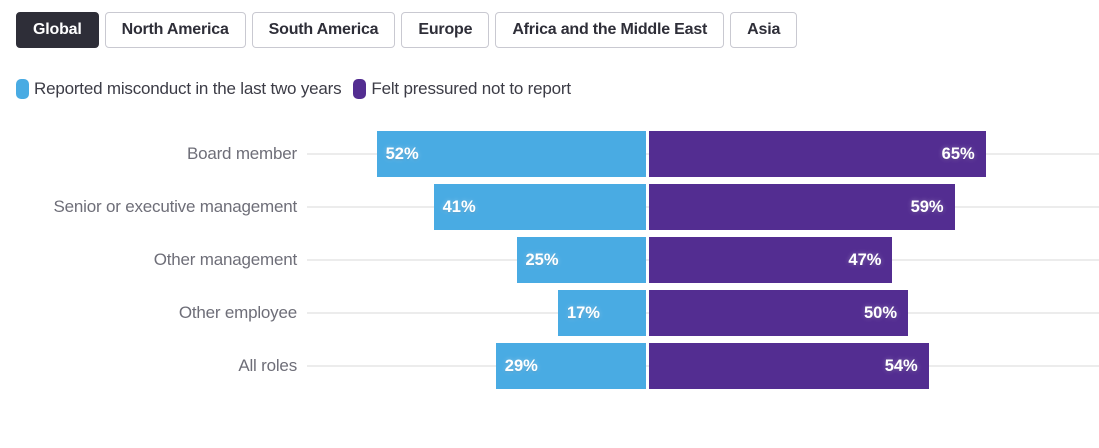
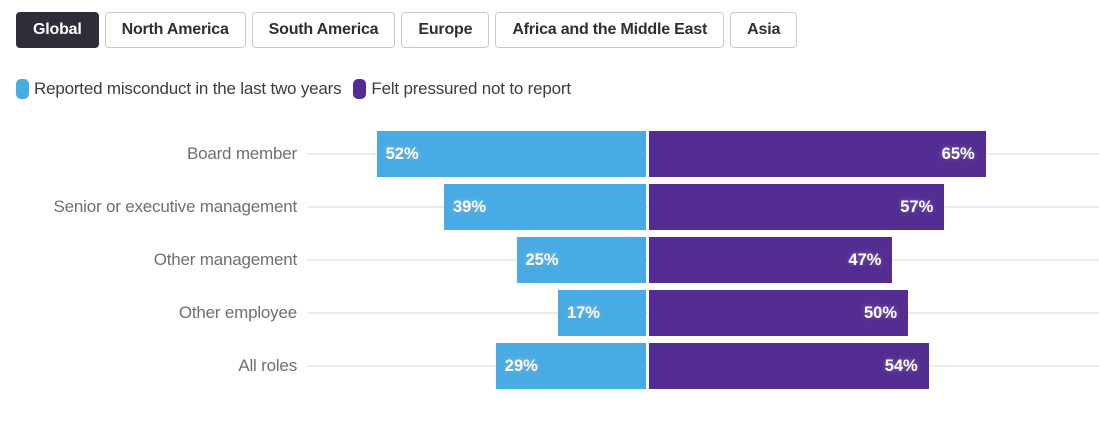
Reported misconduct in the last two years/Senior or executive management: 41% -> 39%
Felt pressured not to report/Senior or executive management: 59% -> 57%
